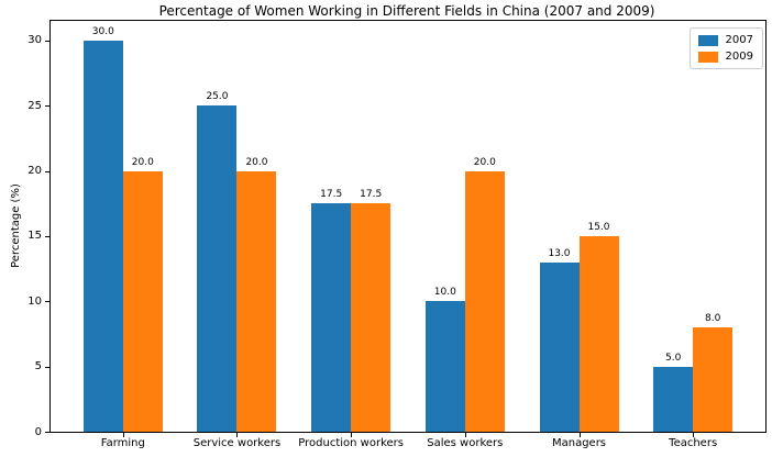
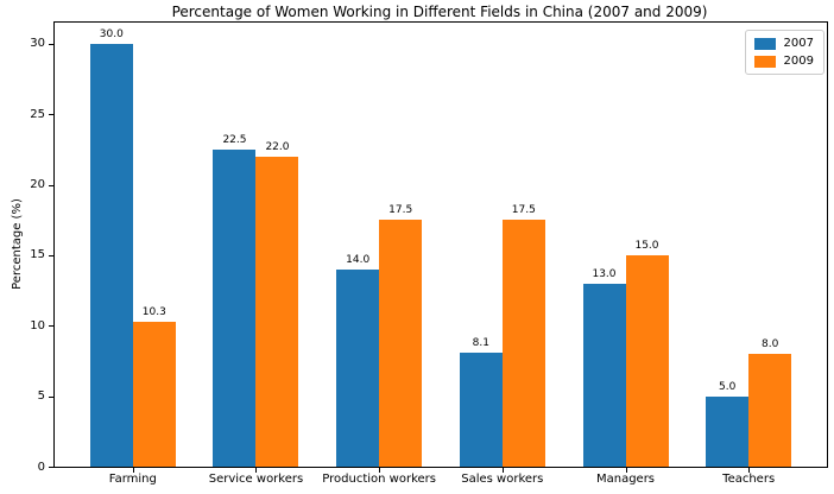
2009/Farming: 20.0 -> 10.3
2007/Service workers: 25.0 -> 22.5
2009/Service workers: 20.0 -> 22.0
2007/Production workers: 17.5 -> 14.0
2007/Sales workers: 10.0 -> 8.1
2009/Sales workers: 20.0 -> 17.5
